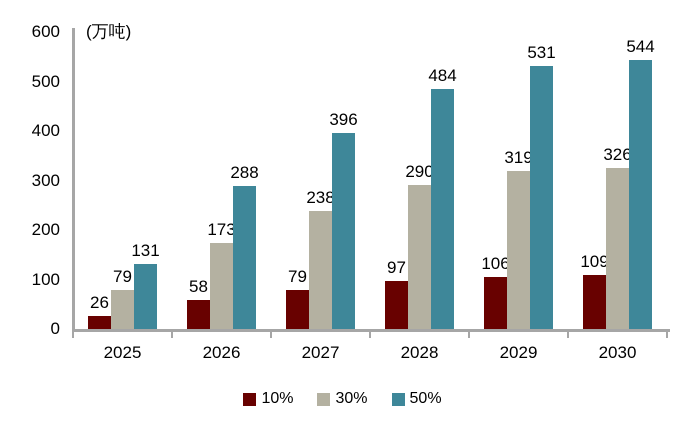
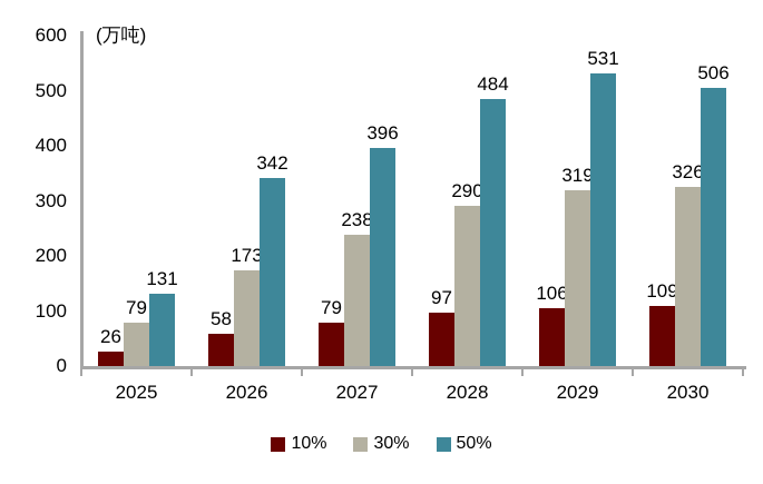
50%/2026: 288 -> 342
50%/2030: 544 -> 506
